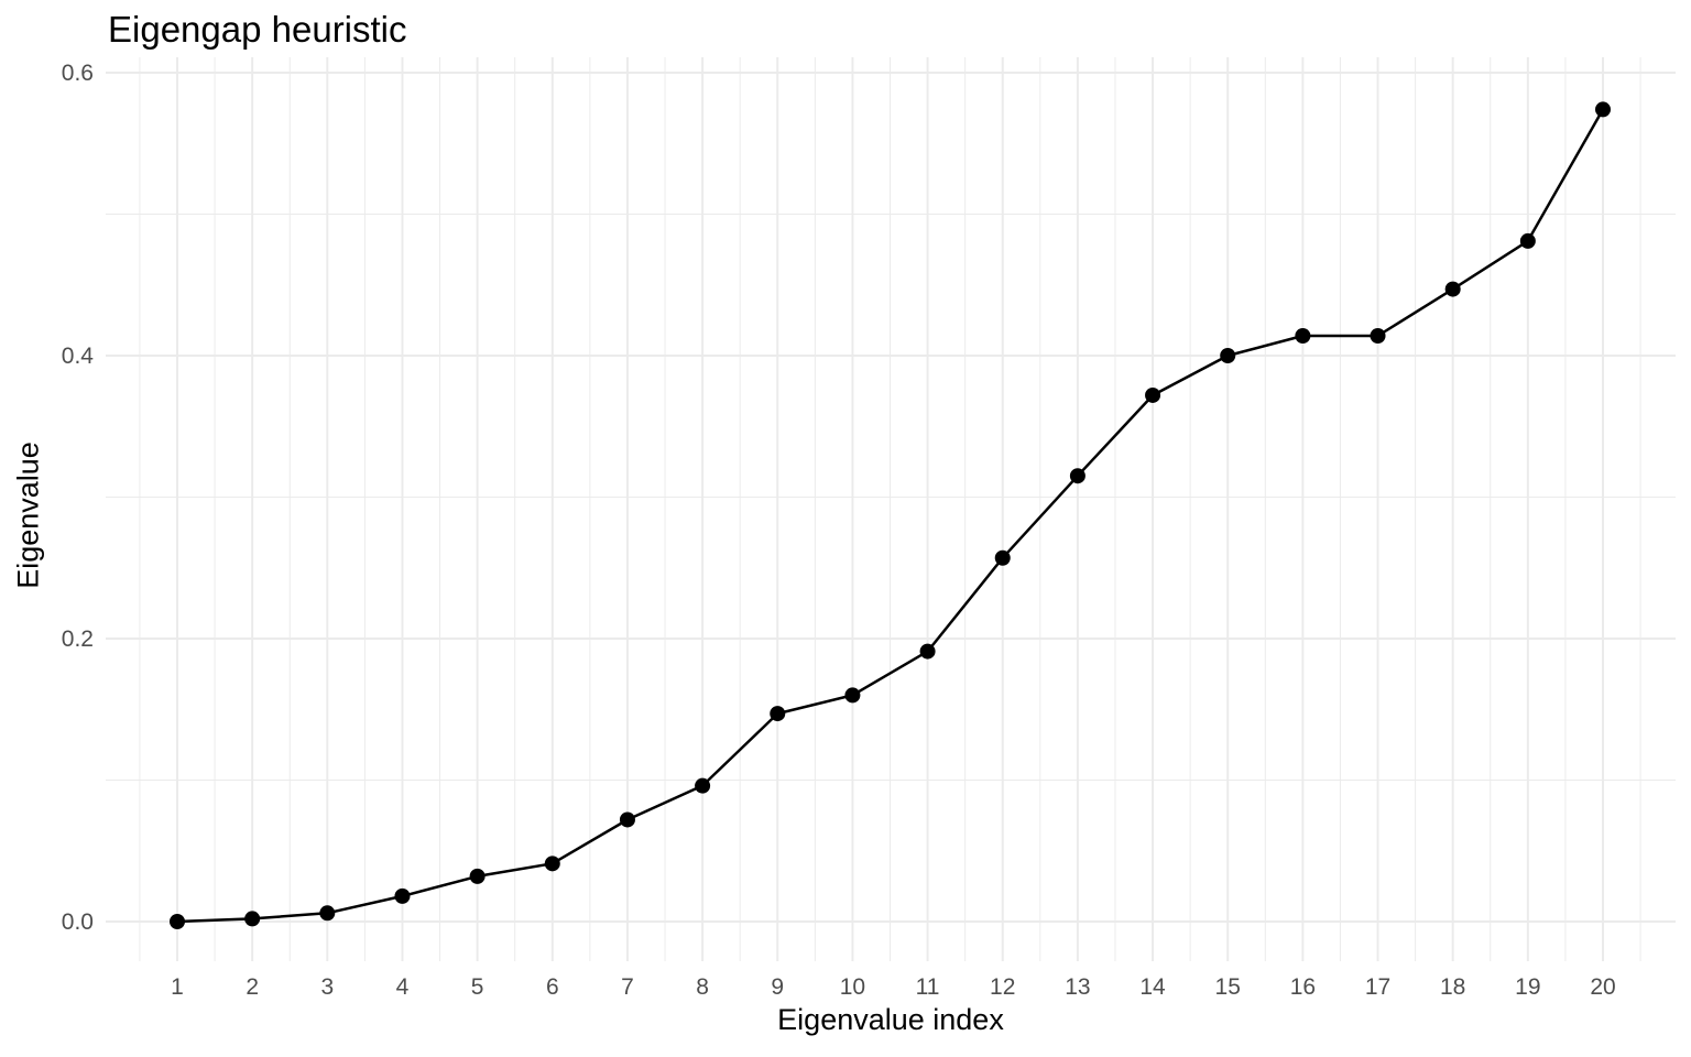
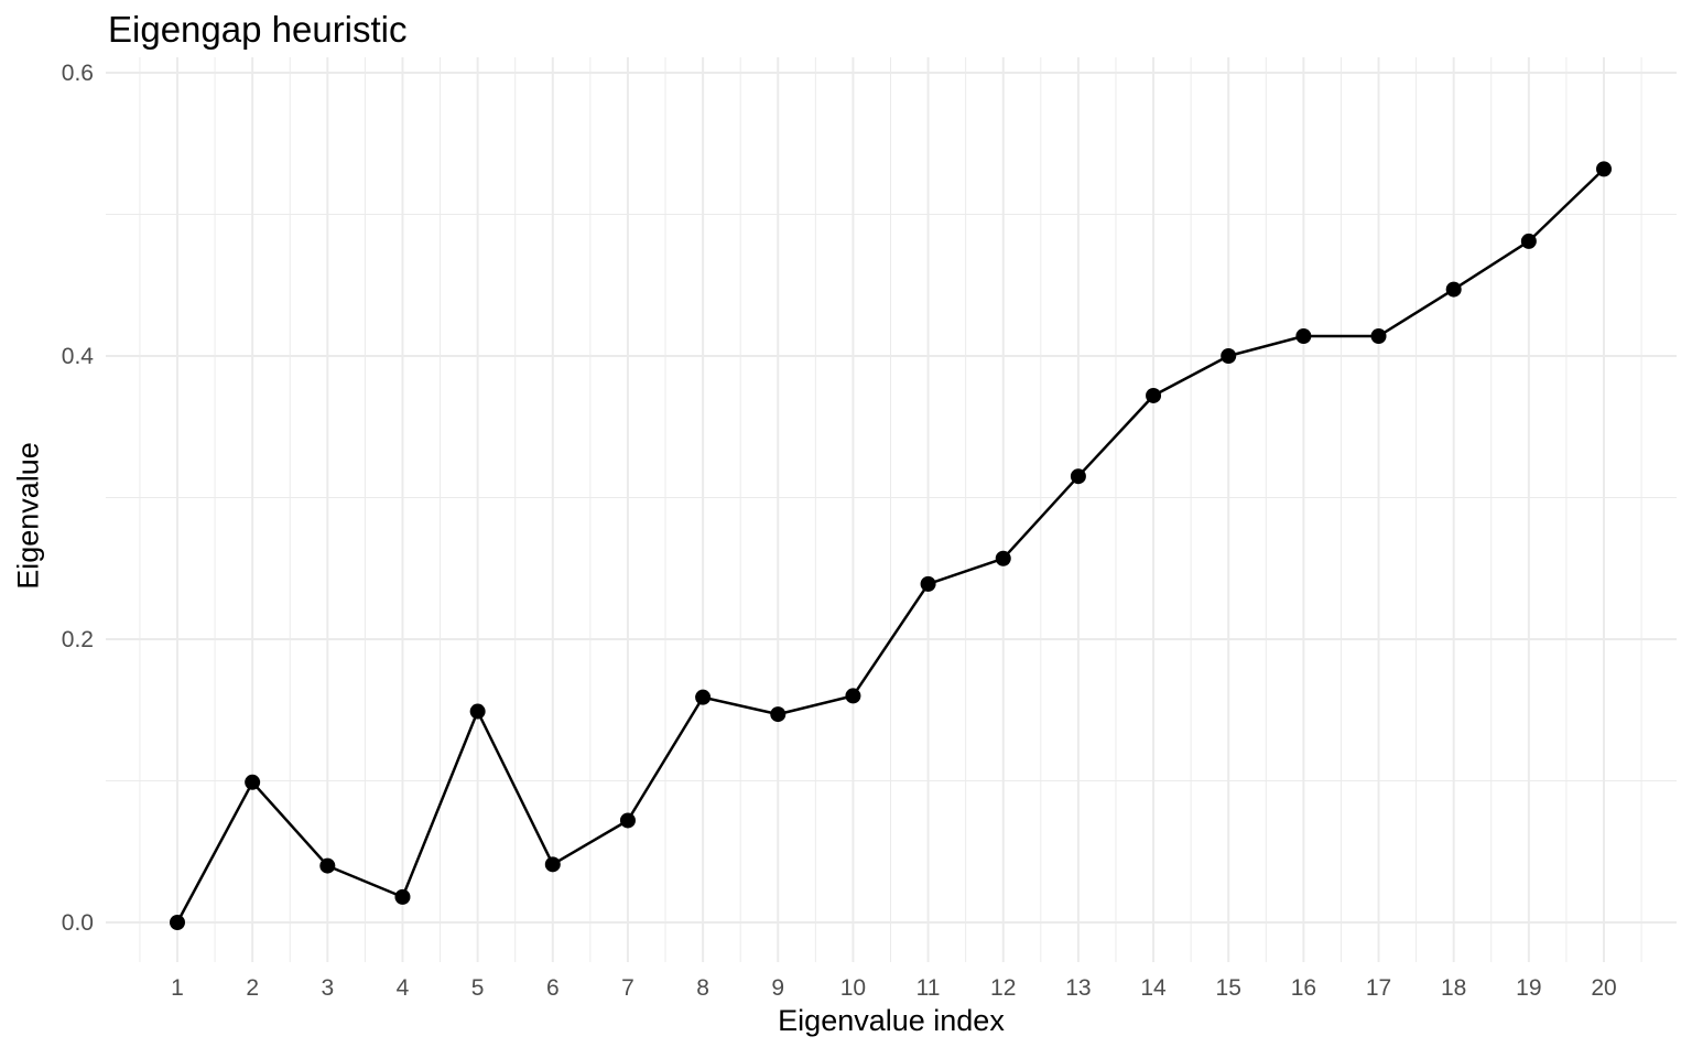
2: 0.002 -> 0.099
3: 0.006 -> 0.040
5: 0.032 -> 0.149
8: 0.096 -> 0.159
11: 0.191 -> 0.239
20: 0.574 -> 0.532
